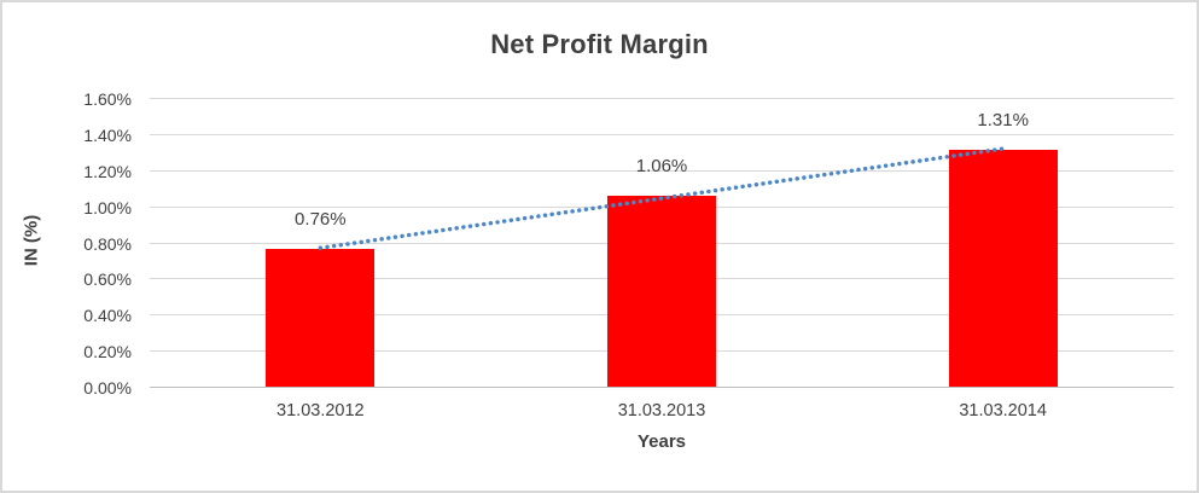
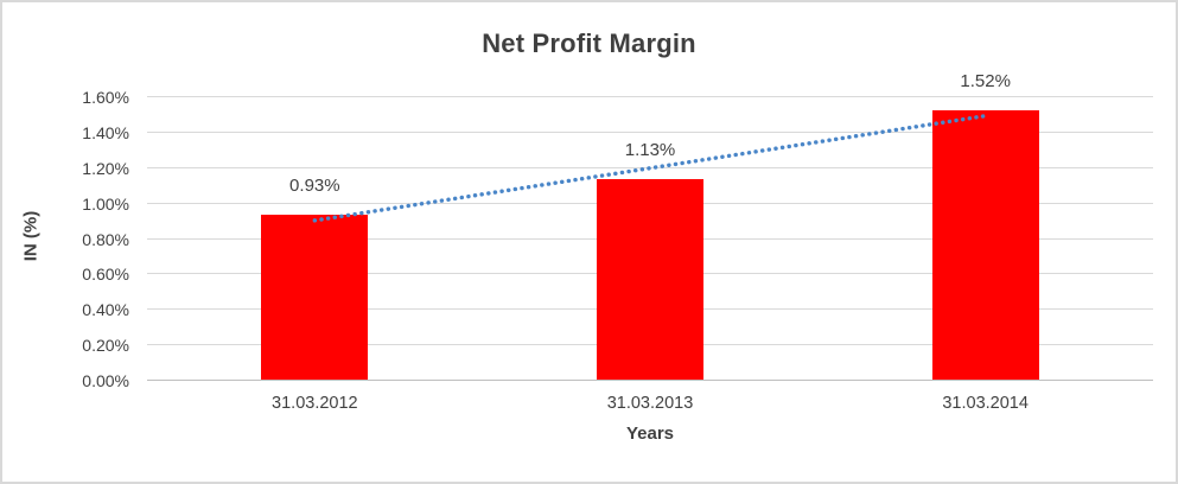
31.03.2012: 0.76% -> 0.93%
31.03.2013: 1.06% -> 1.13%
31.03.2014: 1.31% -> 1.52%
